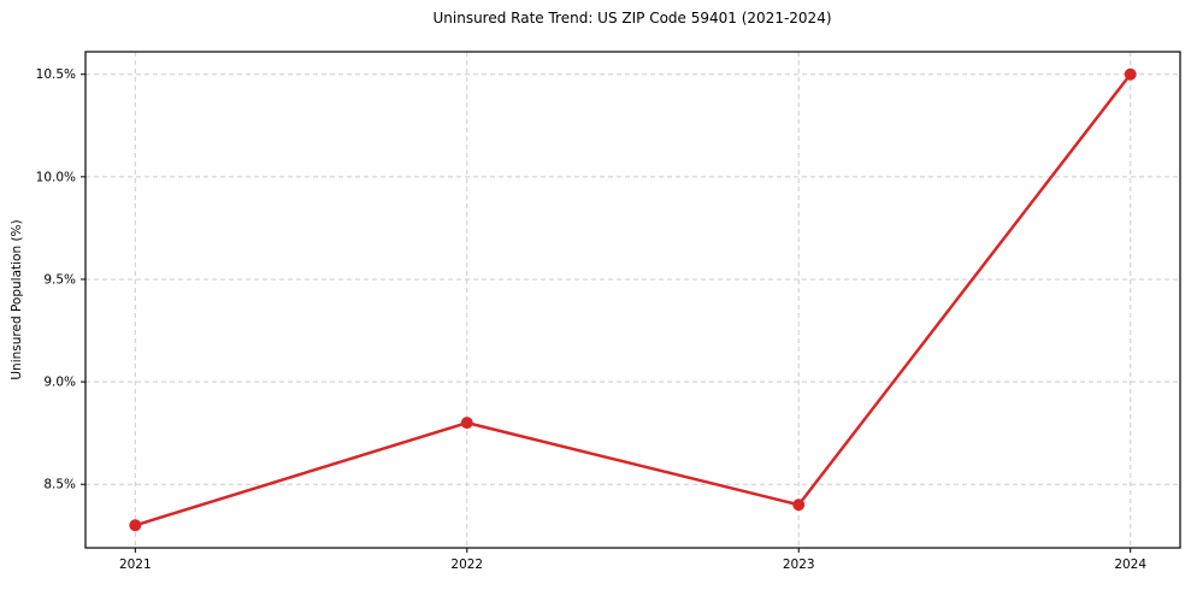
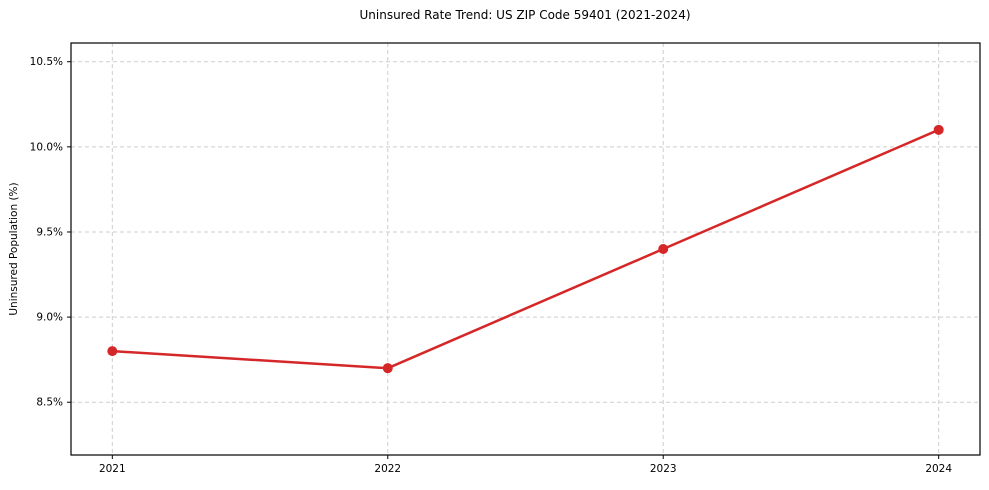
2021: 8.3% -> 8.8%
2022: 8.8% -> 8.7%
2023: 8.4% -> 9.4%
2024: 10.5% -> 10.1%
